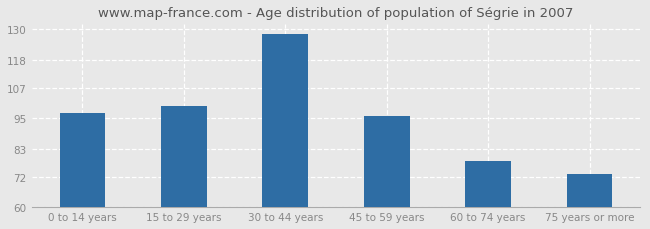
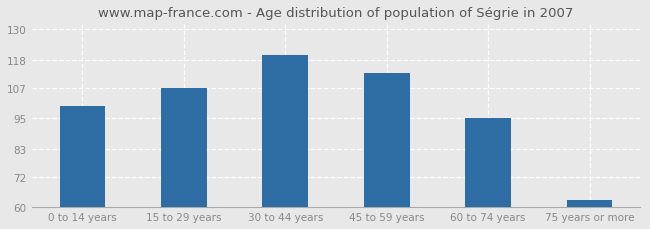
0 to 14 years: 97 -> 100
15 to 29 years: 100 -> 107
30 to 44 years: 128 -> 120
45 to 59 years: 96 -> 113
60 to 74 years: 78 -> 95
75 years or more: 73 -> 63
